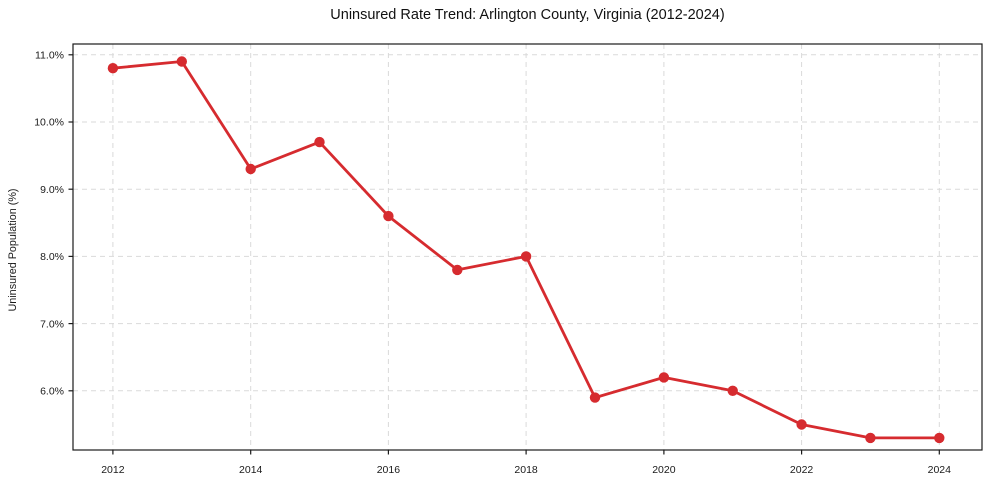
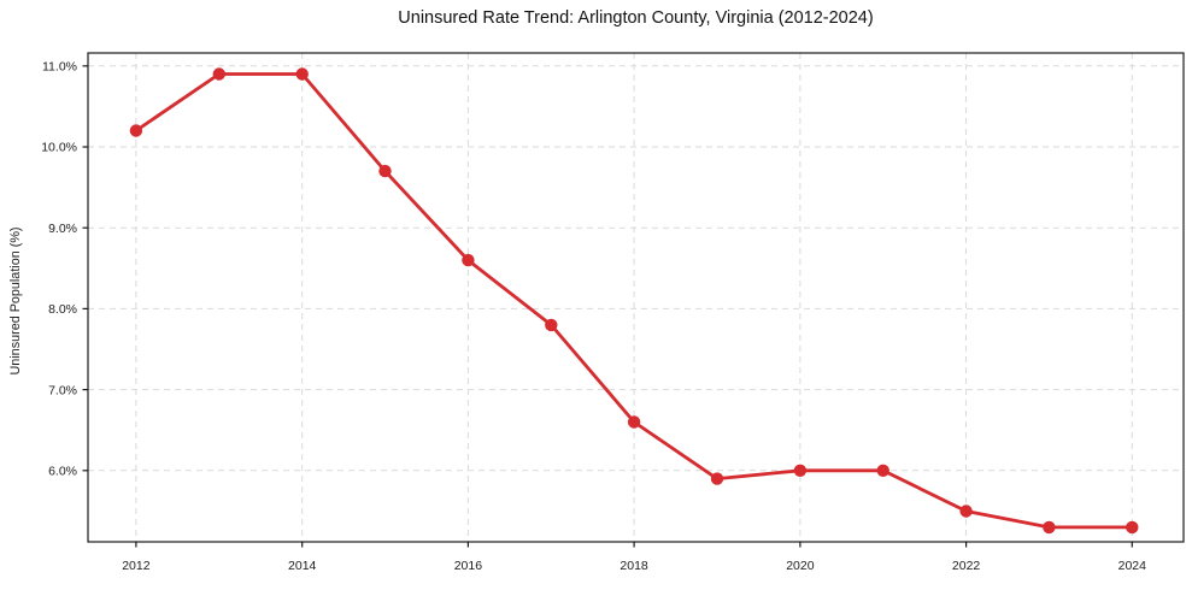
2012: 10.8% -> 10.2%
2014: 9.3% -> 10.9%
2018: 8.0% -> 6.6%
2020: 6.2% -> 6.0%
